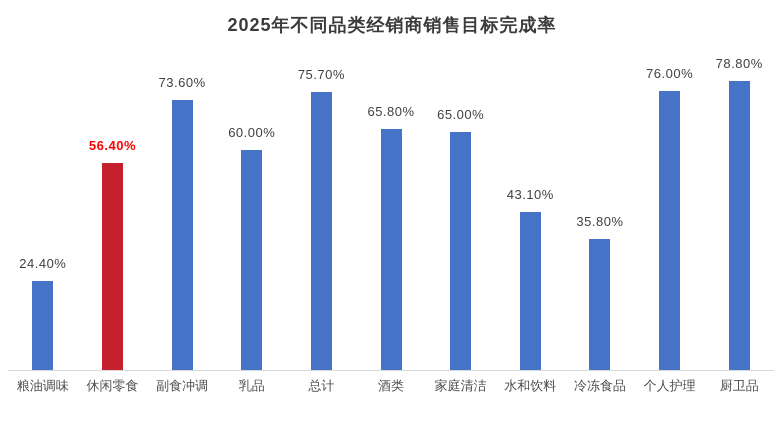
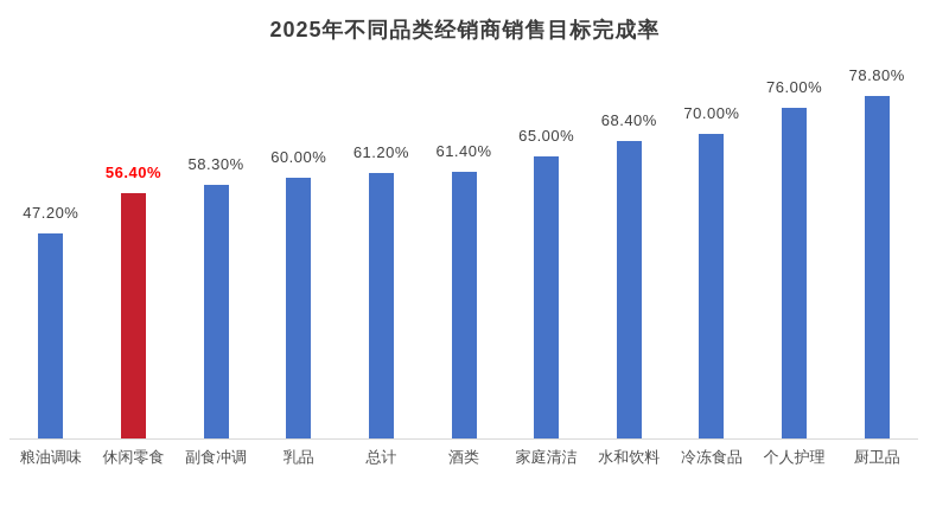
粮油调味: 24.40% -> 47.20%
副食冲调: 73.60% -> 58.30%
总计: 75.70% -> 61.20%
酒类: 65.80% -> 61.40%
水和饮料: 43.10% -> 68.40%
冷冻食品: 35.80% -> 70.00%
